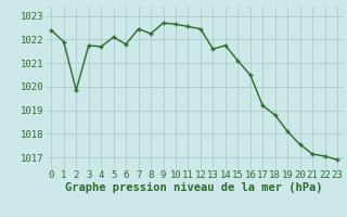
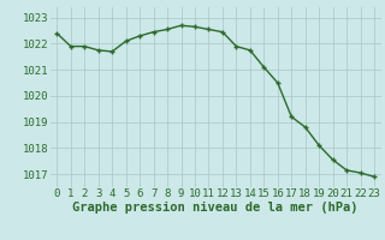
2: 1019.85 -> 1021.90
6: 1021.80 -> 1022.30
8: 1022.25 -> 1022.55
13: 1021.60 -> 1021.90
